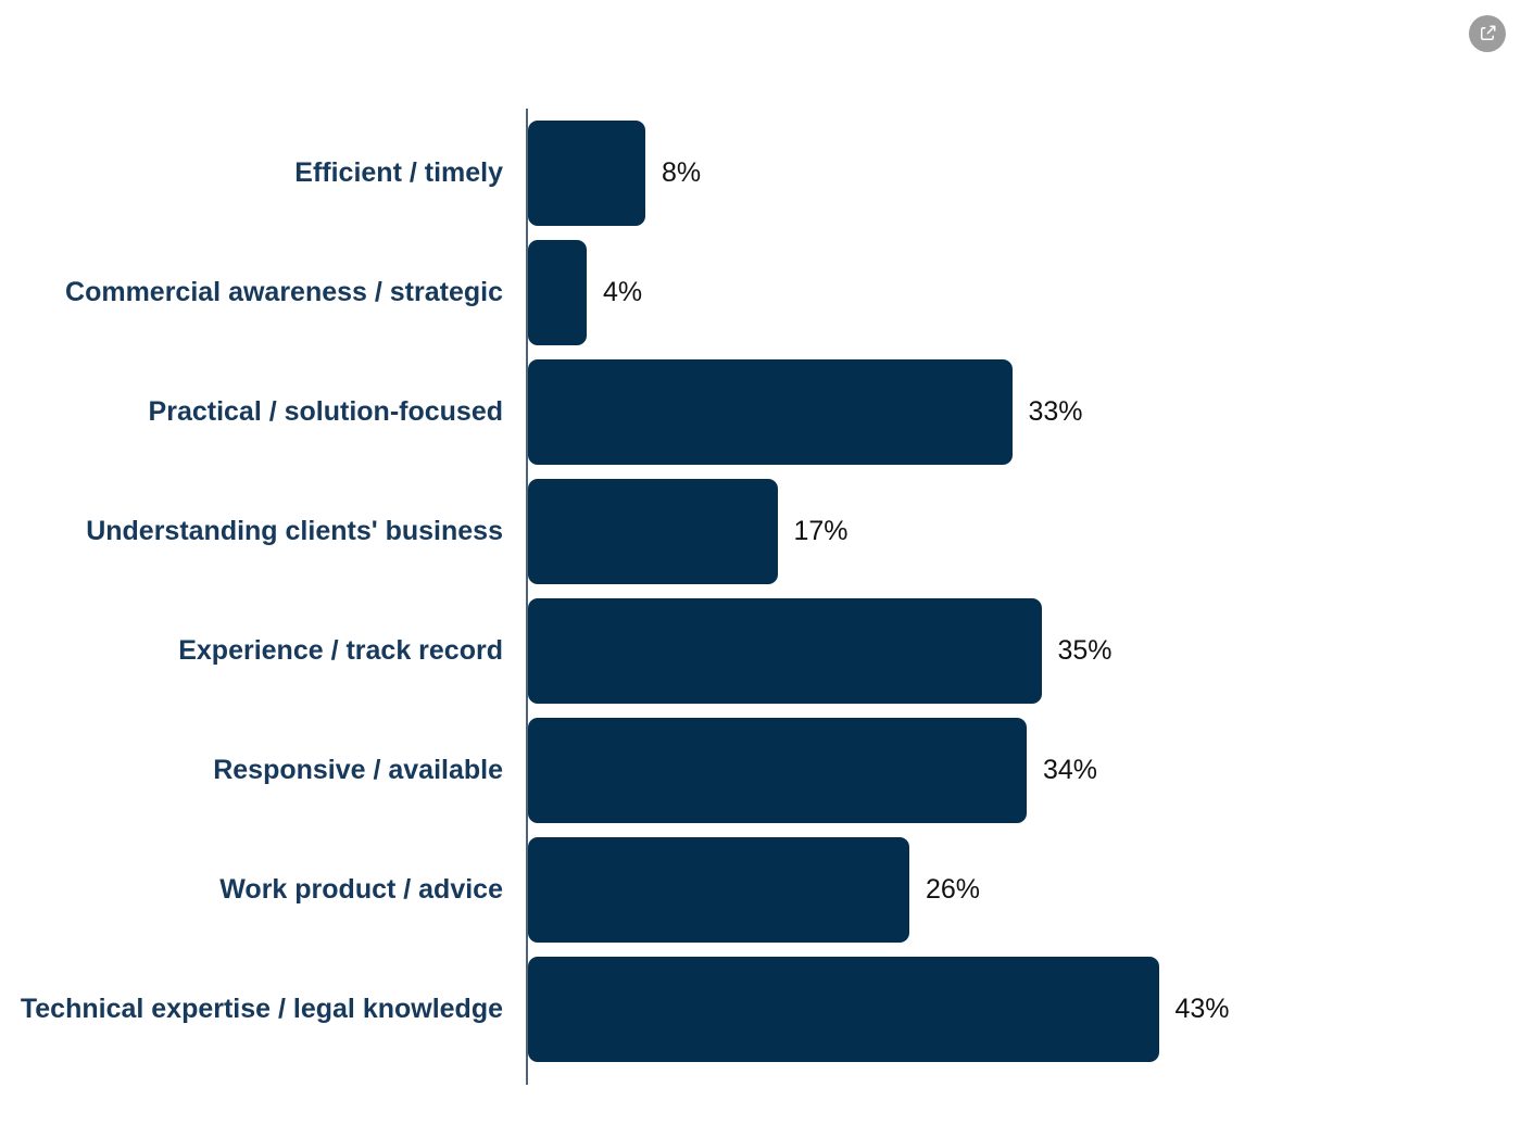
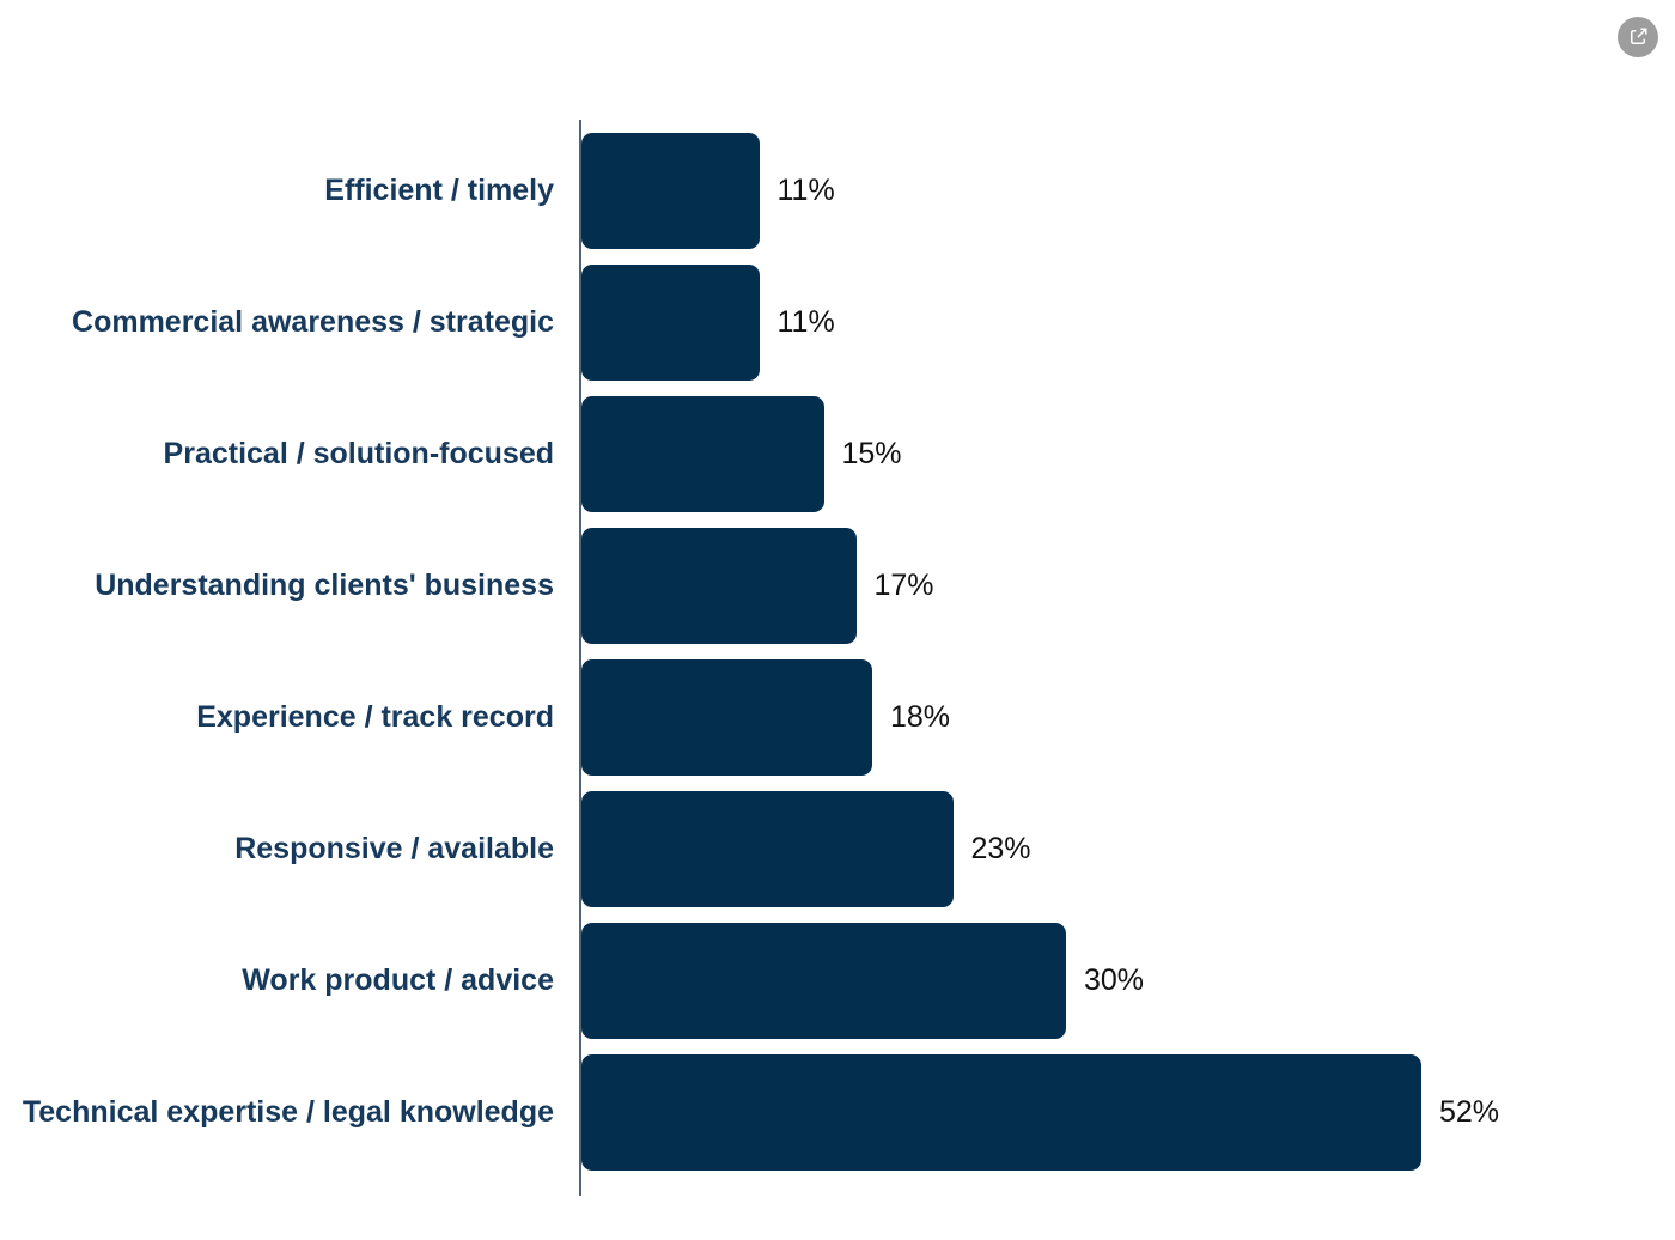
Efficient / timely: 8% -> 11%
Commercial awareness / strategic: 4% -> 11%
Practical / solution-focused: 33% -> 15%
Experience / track record: 35% -> 18%
Responsive / available: 34% -> 23%
Work product / advice: 26% -> 30%
Technical expertise / legal knowledge: 43% -> 52%
